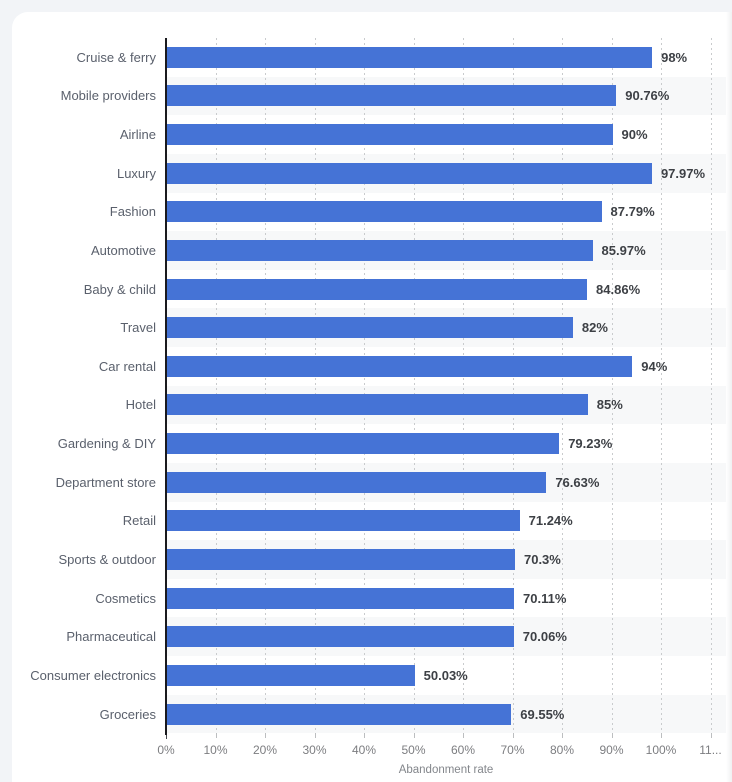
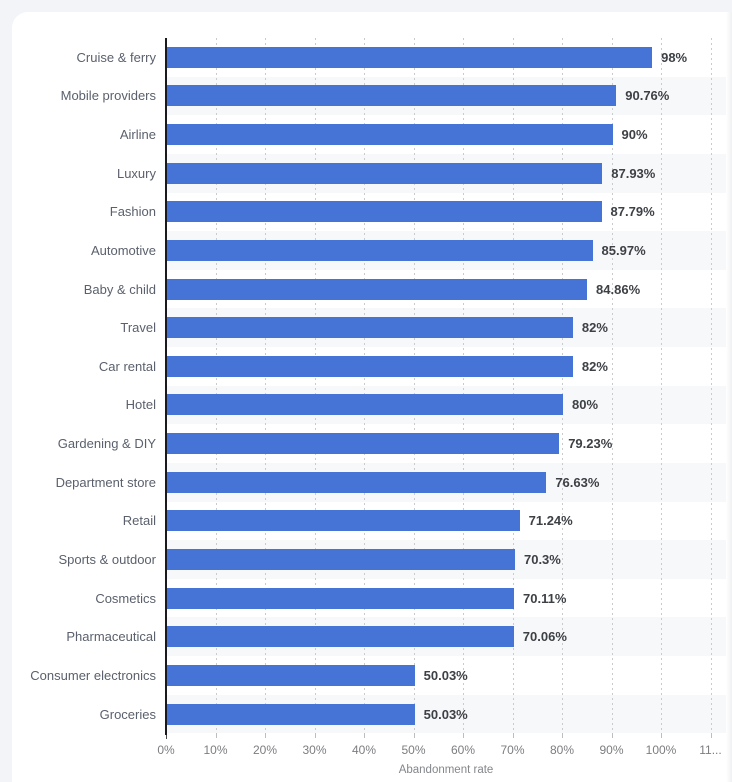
Luxury: 97.97% -> 87.93%
Car rental: 94% -> 82%
Hotel: 85% -> 80%
Groceries: 69.55% -> 50.03%
